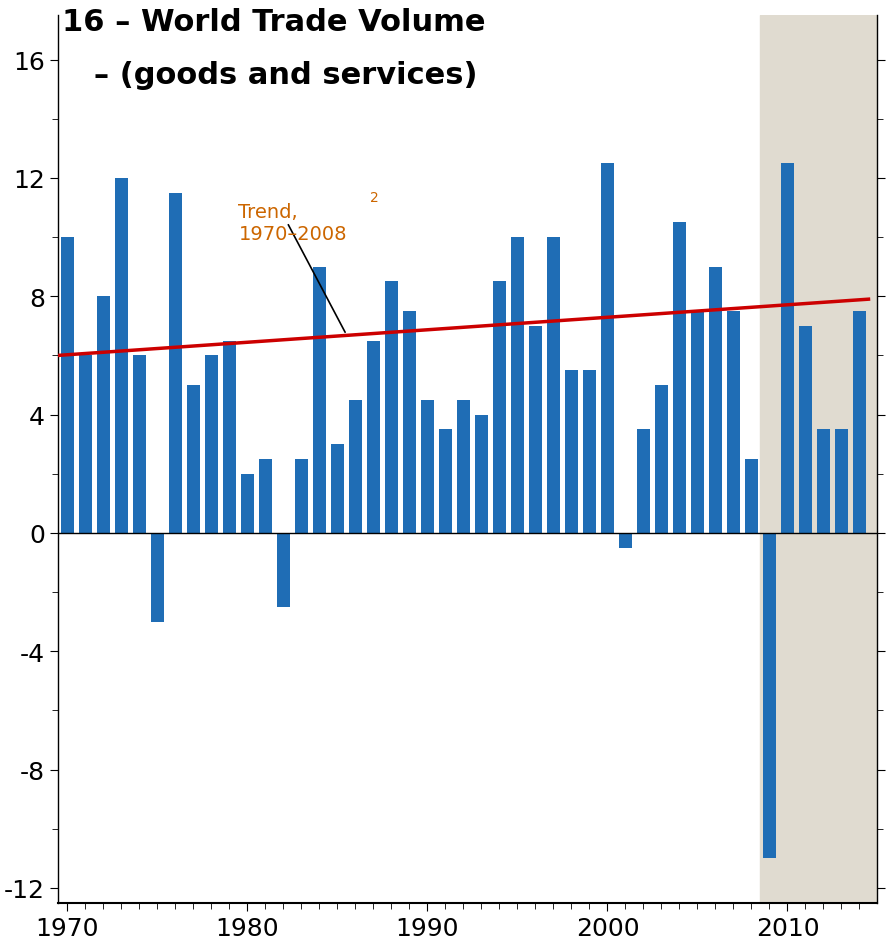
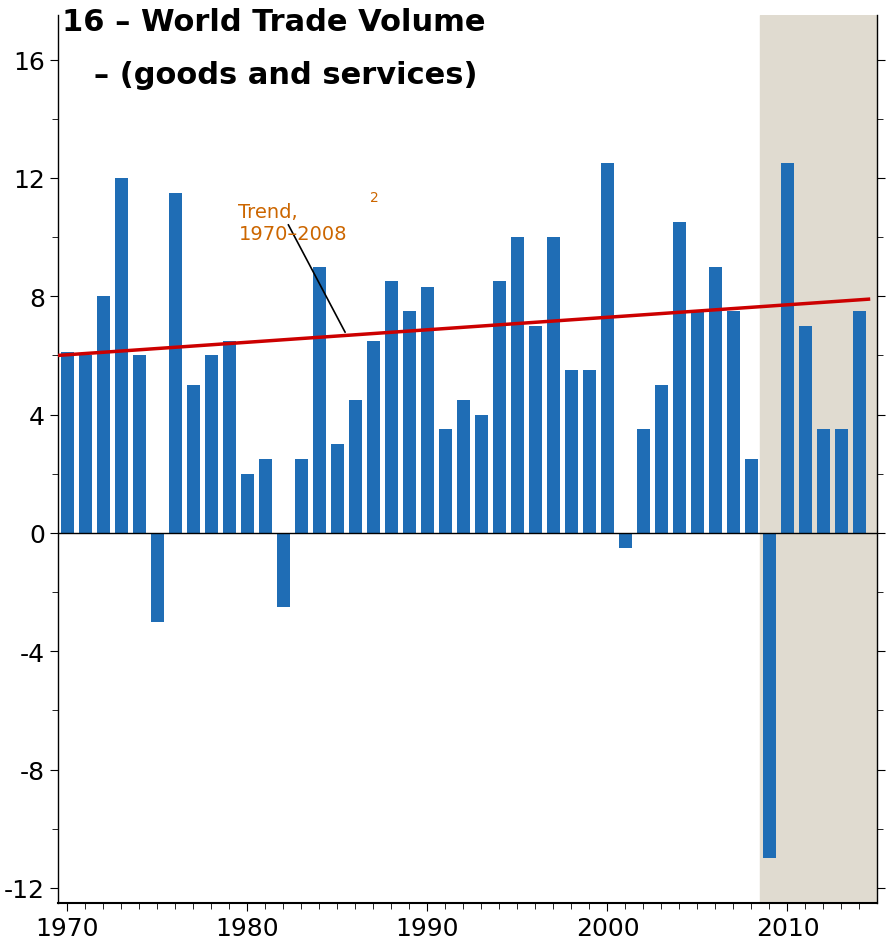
1970: 10.0 -> 6.1
1990: 4.5 -> 8.3
